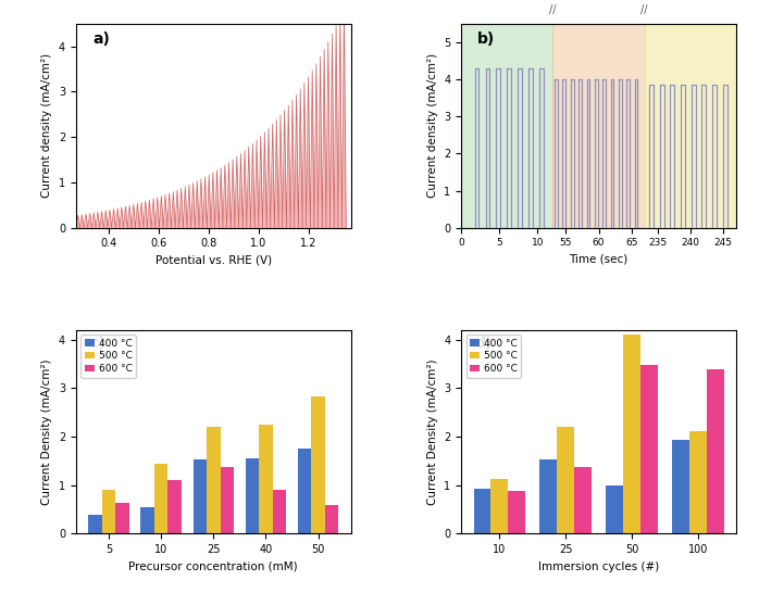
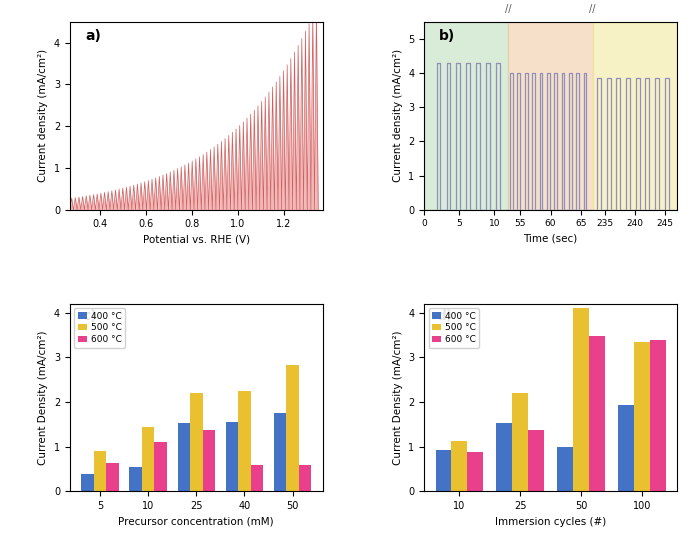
600 °C/40: 0.90 -> 0.58
500 °C/100: 2.10 -> 3.35
